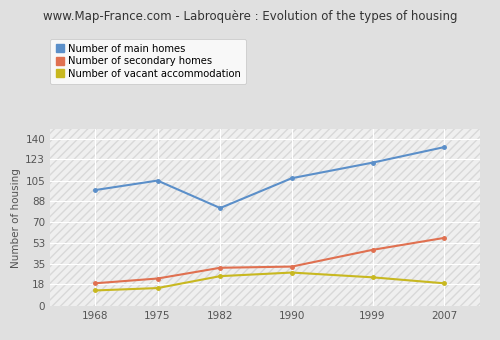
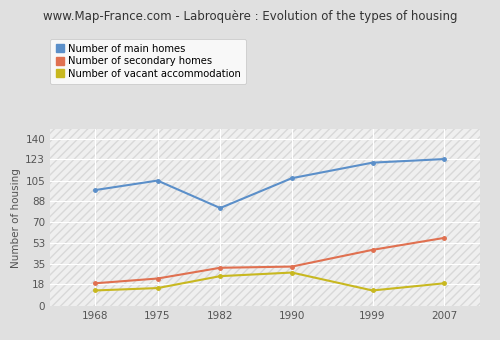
Number of vacant accommodation/1999: 24 -> 13
Number of main homes/2007: 133 -> 123
